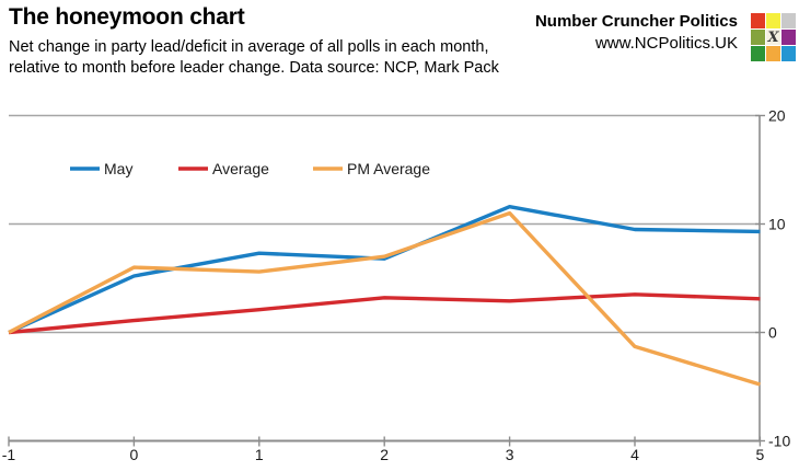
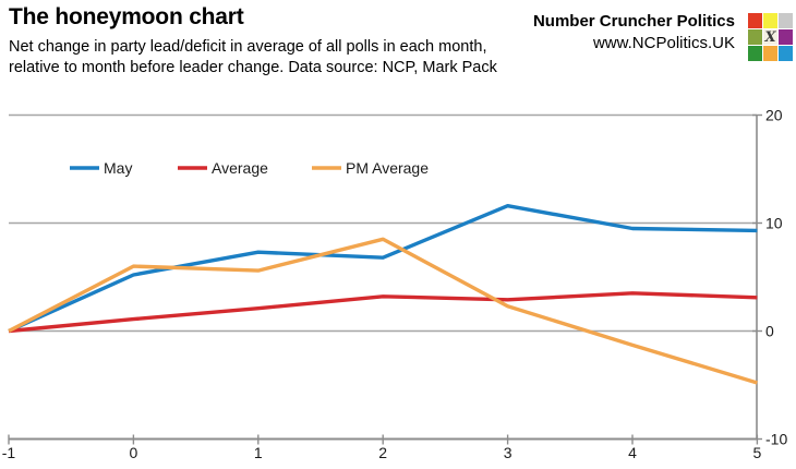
PM Average/2: 7 -> 8
PM Average/3: 11 -> 2
